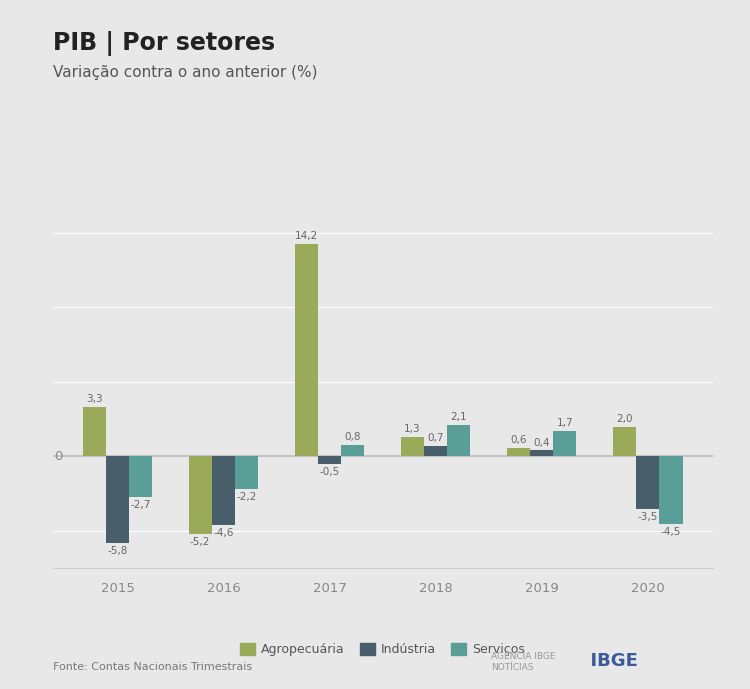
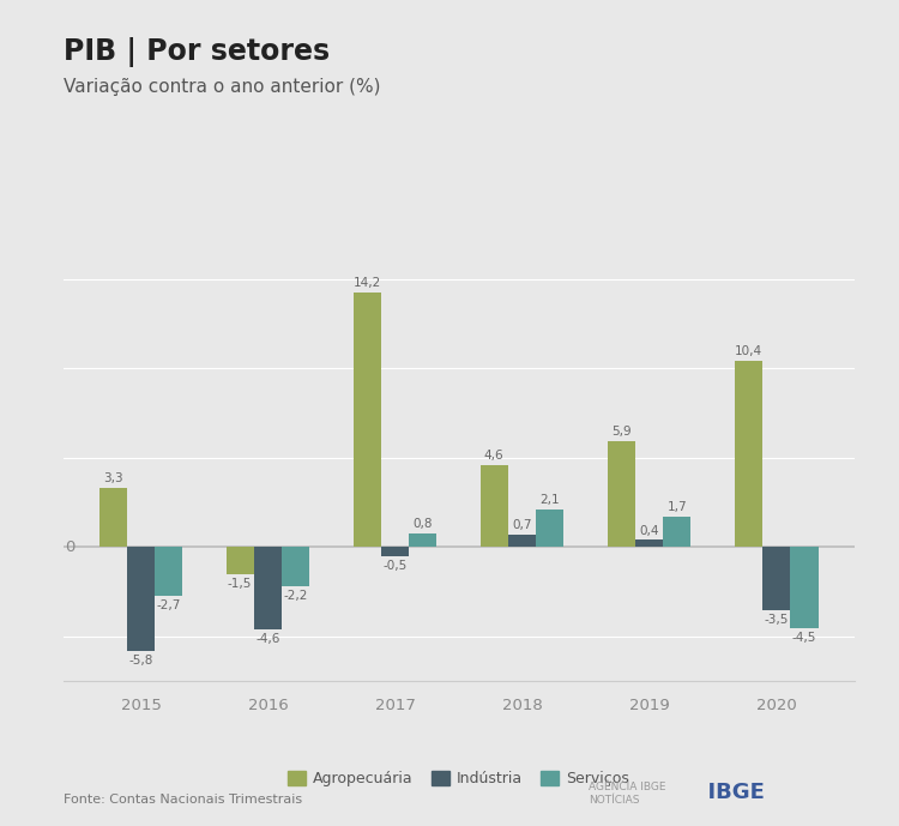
Agropecuária/2016: -5,2 -> -1,5
Agropecuária/2018: 1,3 -> 4,6
Agropecuária/2019: 0,6 -> 5,9
Agropecuária/2020: 2,0 -> 10,4
